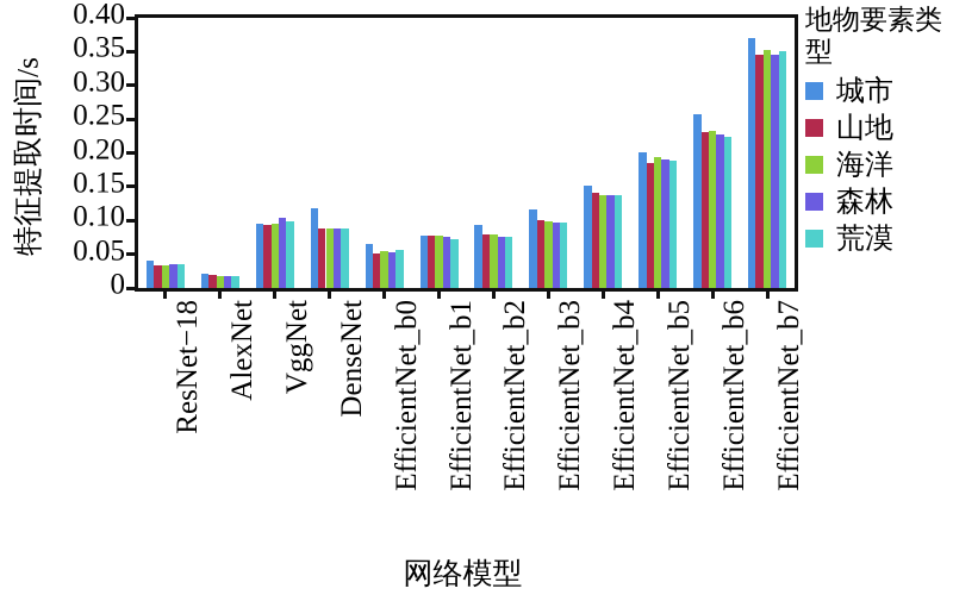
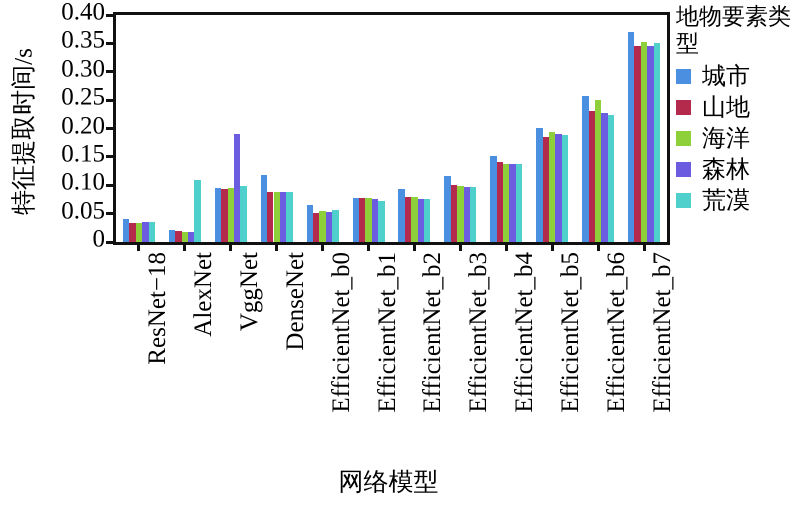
荒漠/AlexNet: 0.02 -> 0.11
森林/VggNet: 0.10 -> 0.19
海洋/EfficientNet_b6: 0.23 -> 0.25
